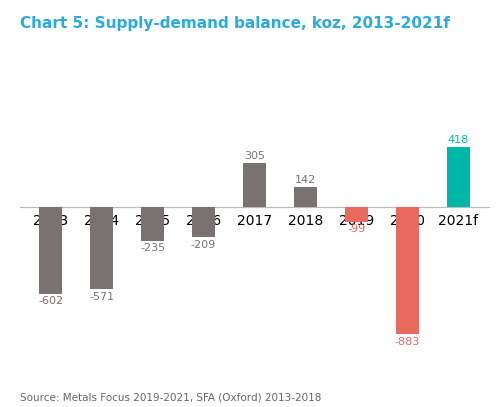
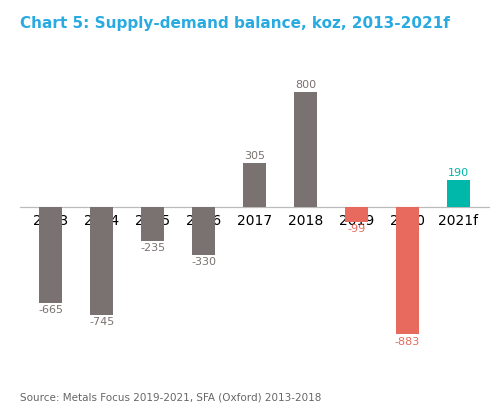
2013: -602 -> -665
2014: -571 -> -745
2016: -209 -> -330
2018: 142 -> 800
2021f: 418 -> 190
